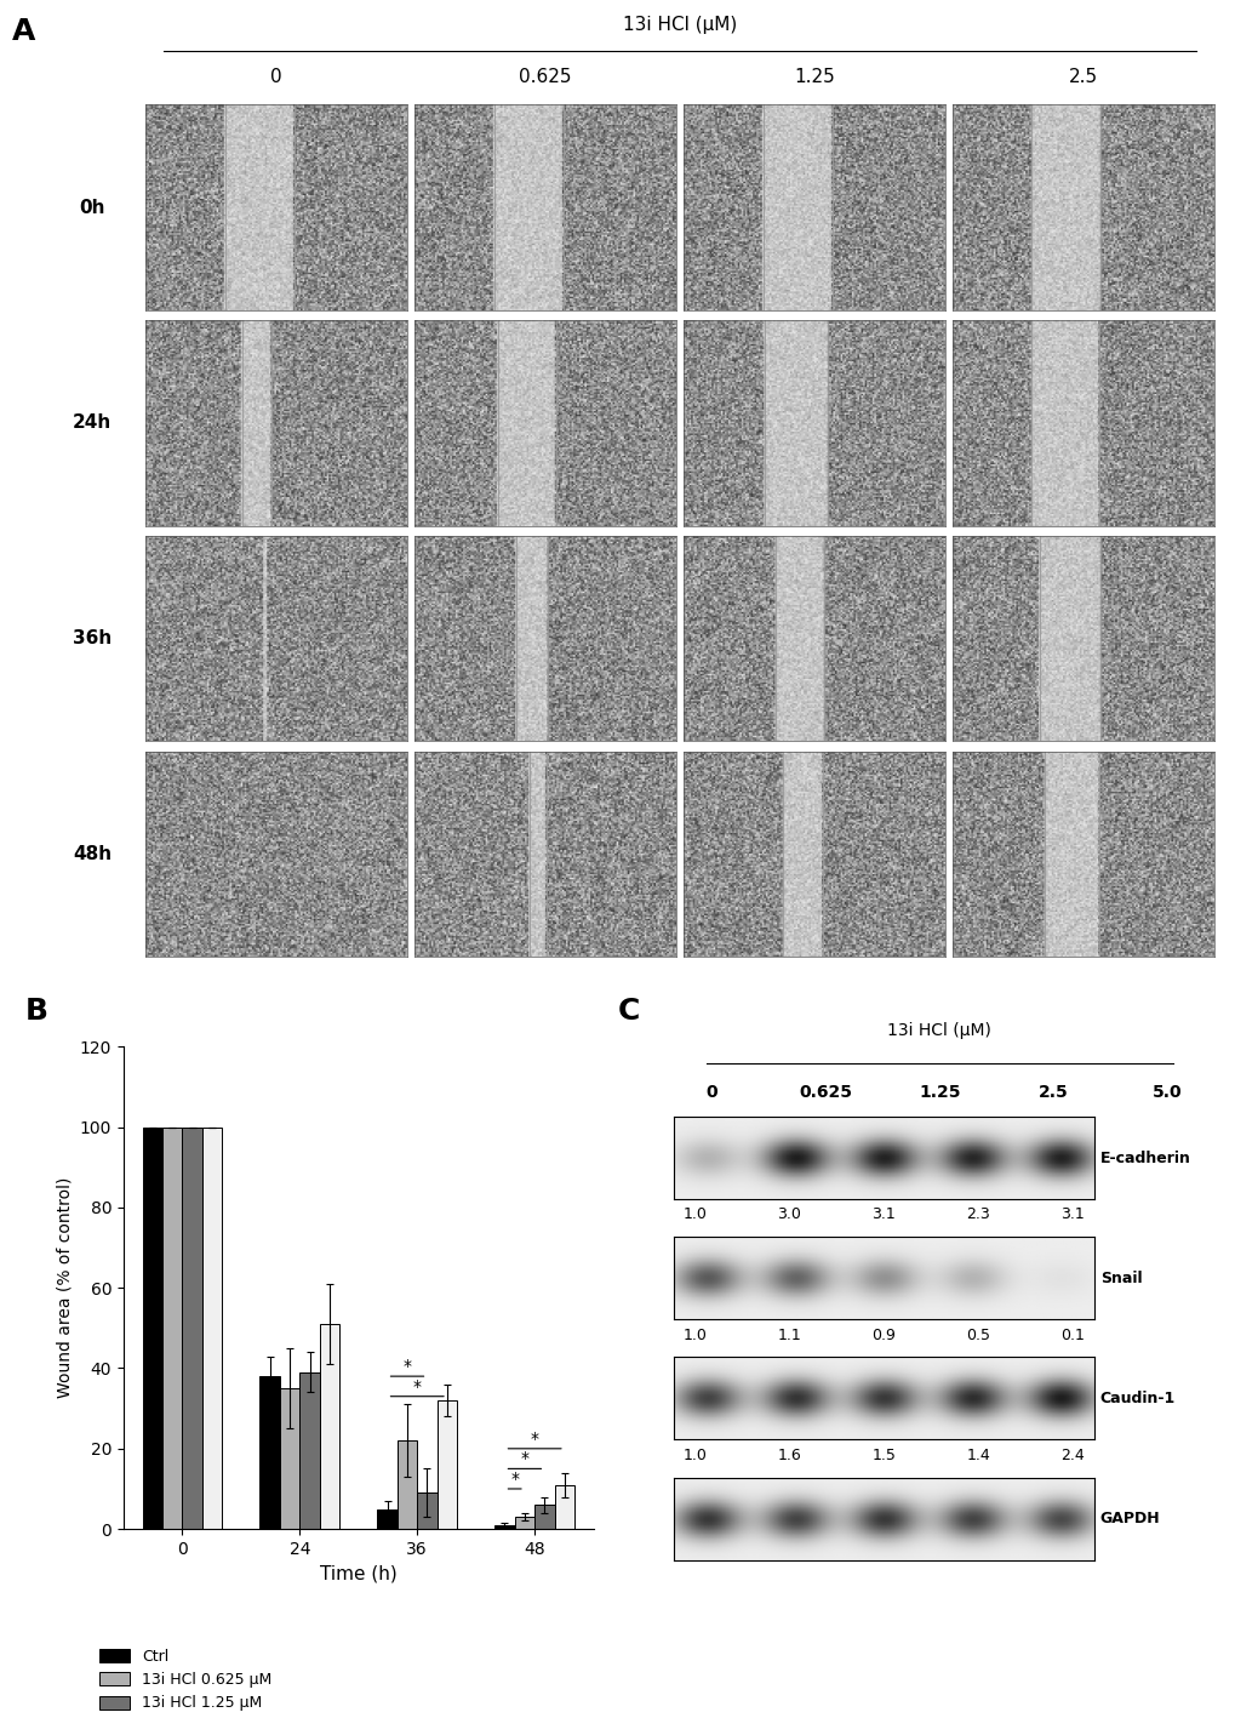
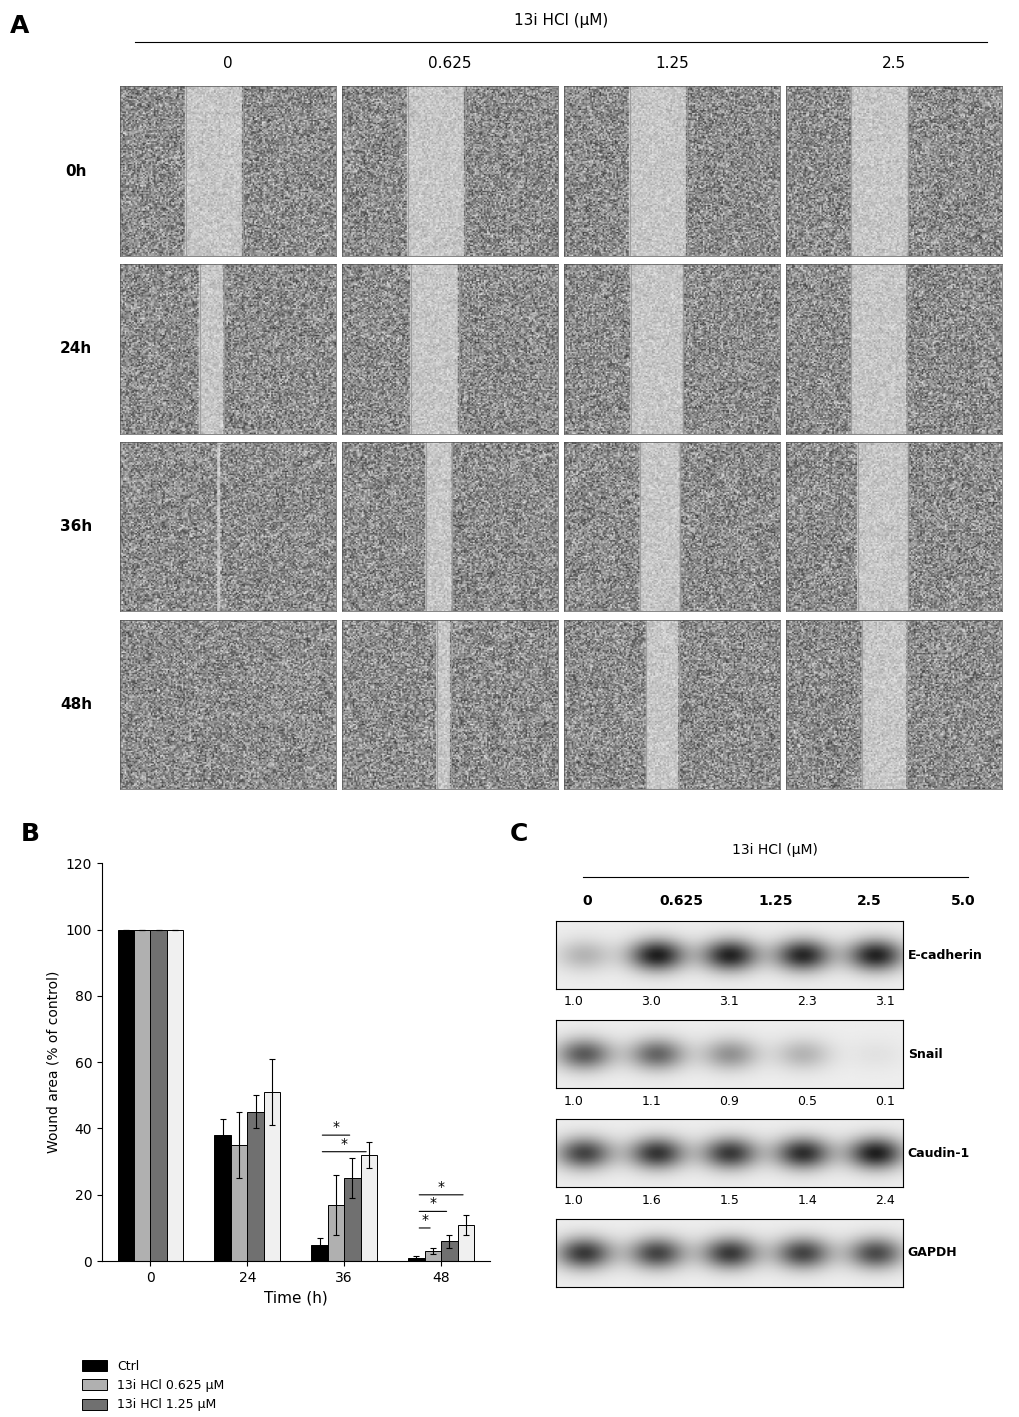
13i HCl 1.25 μM/24: 39 -> 45
13i HCl 0.625 μM/36: 22 -> 17
13i HCl 1.25 μM/36: 9 -> 25
